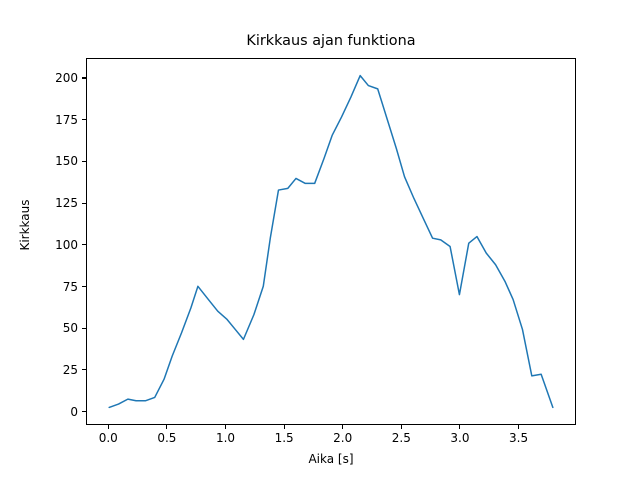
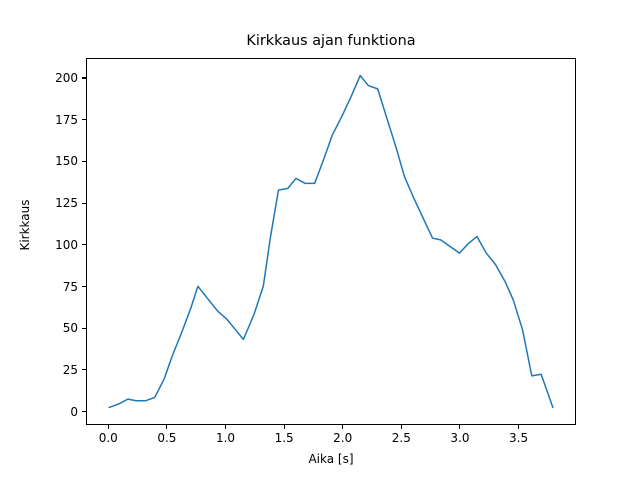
3.0: 70 -> 95
